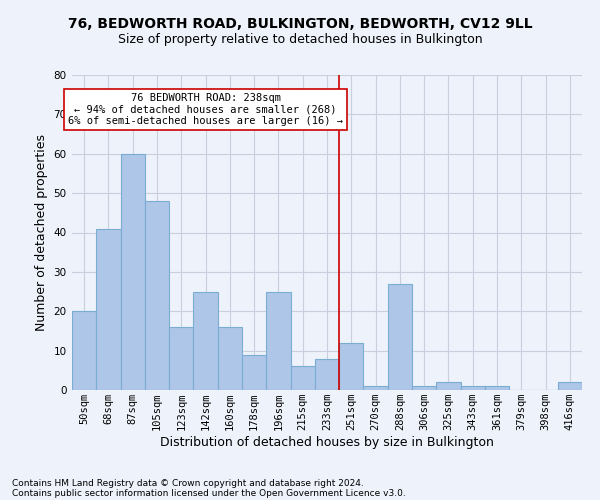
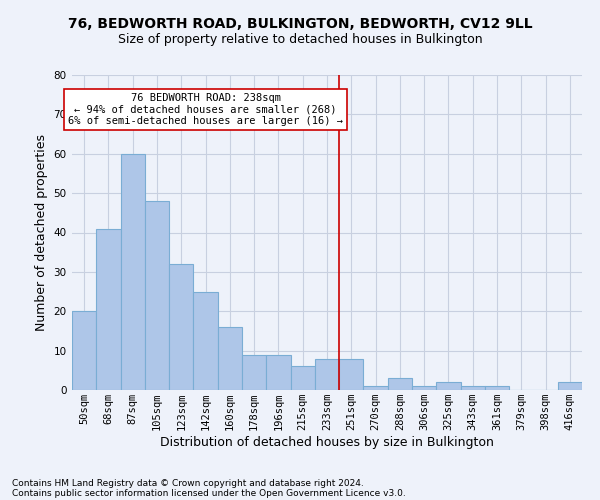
123sqm: 16 -> 32
196sqm: 25 -> 9
251sqm: 12 -> 8
288sqm: 27 -> 3
